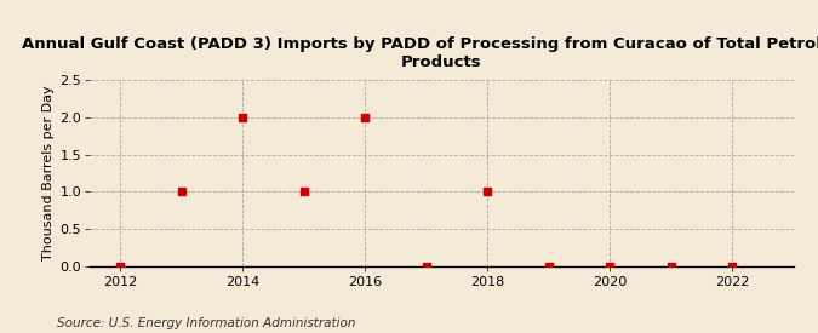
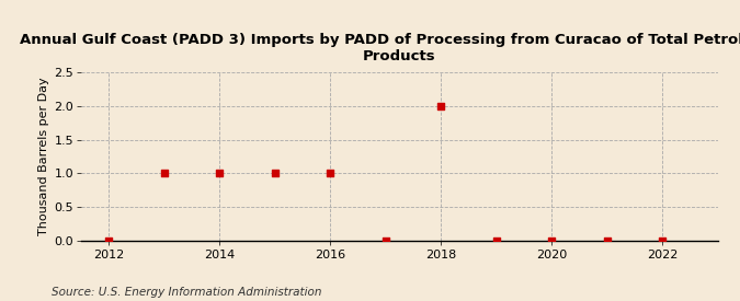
2014: 2 -> 1
2016: 2 -> 1
2018: 1 -> 2
